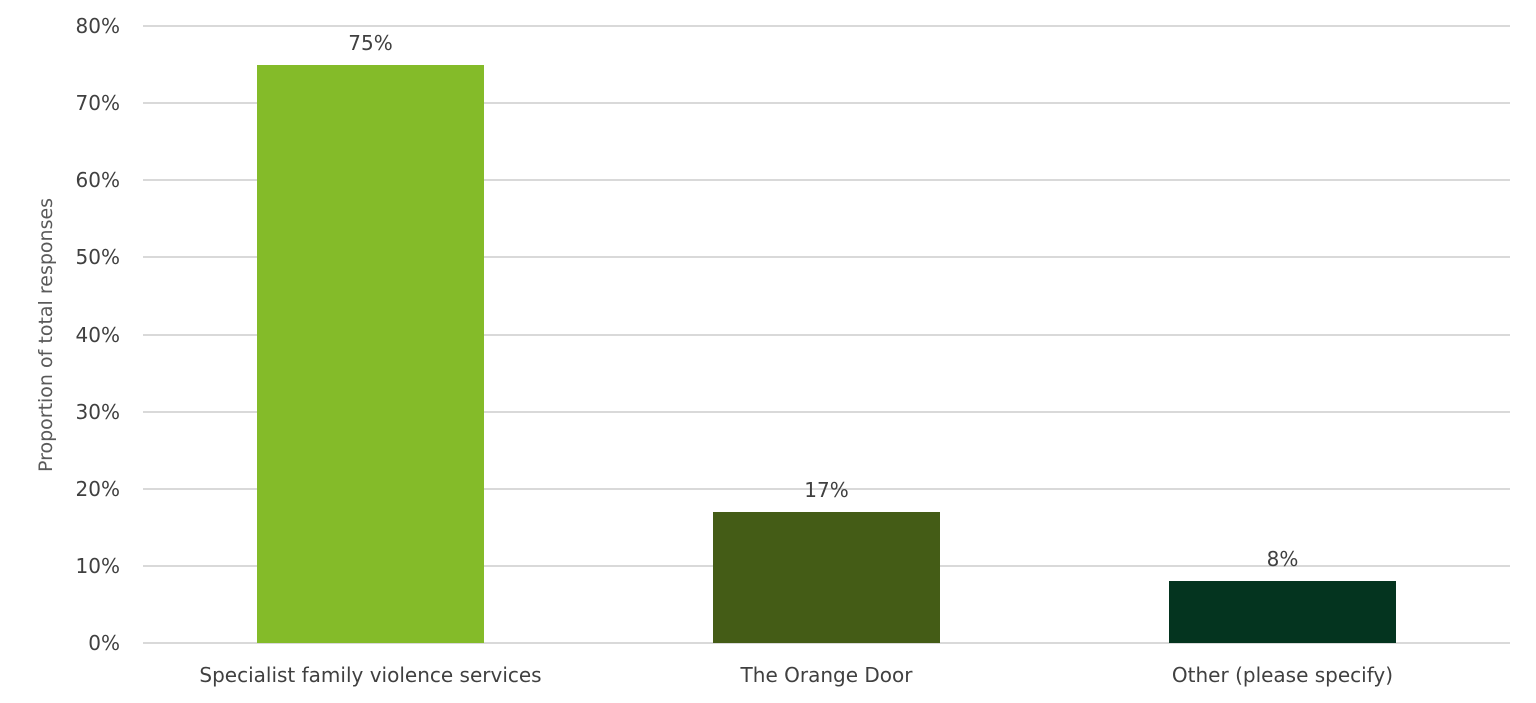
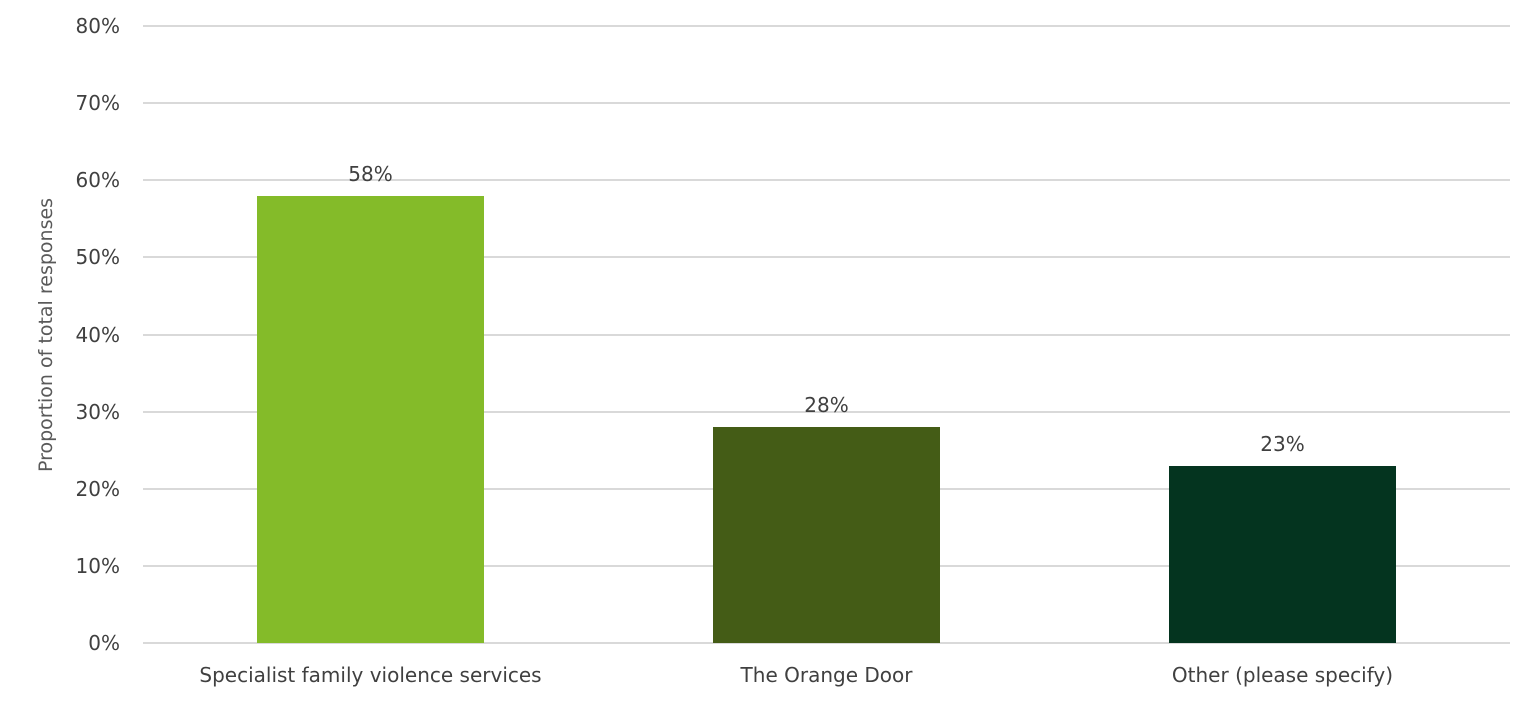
Specialist family violence services: 75% -> 58%
The Orange Door: 17% -> 28%
Other (please specify): 8% -> 23%
